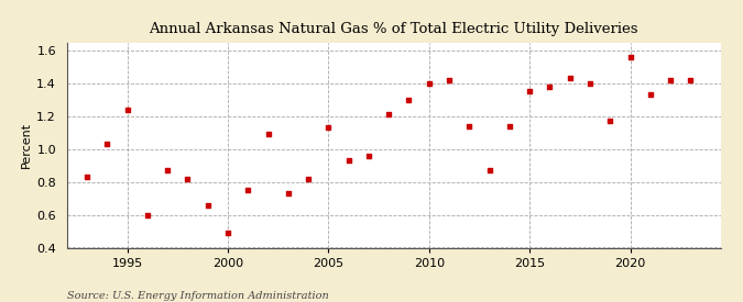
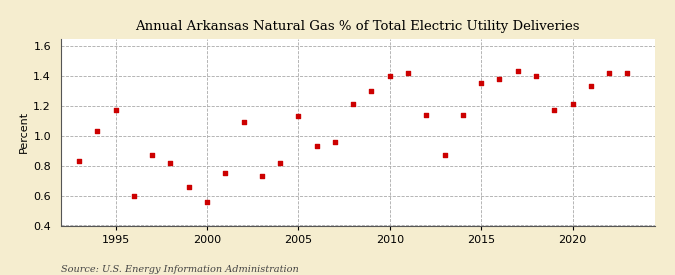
1995: 1.24 -> 1.17
2000: 0.49 -> 0.56
2020: 1.56 -> 1.21
